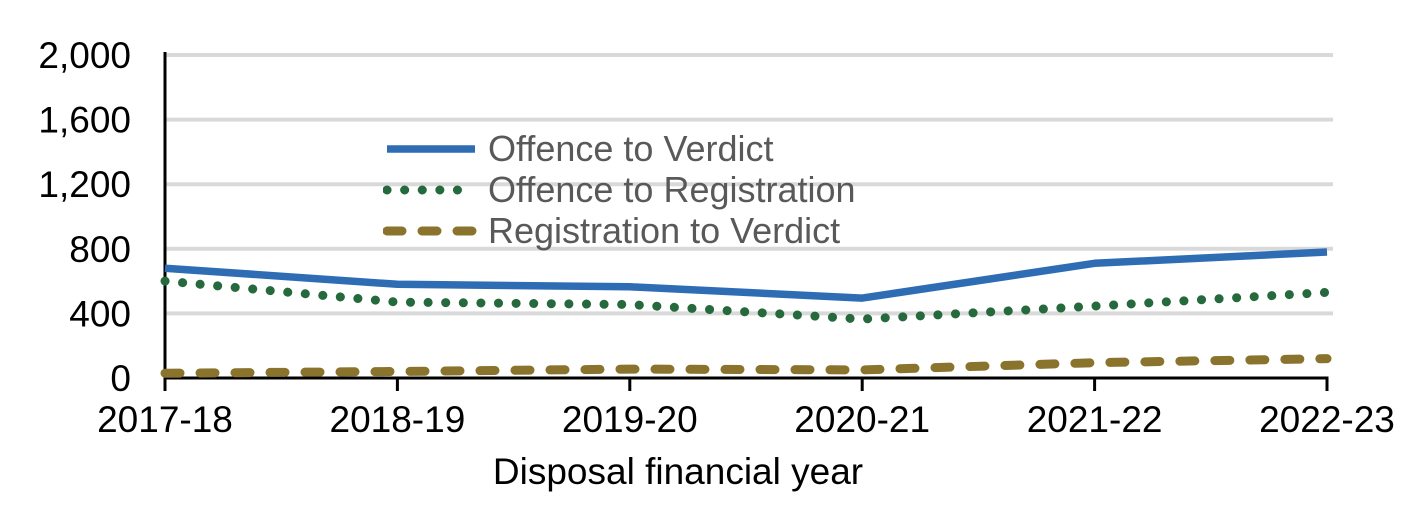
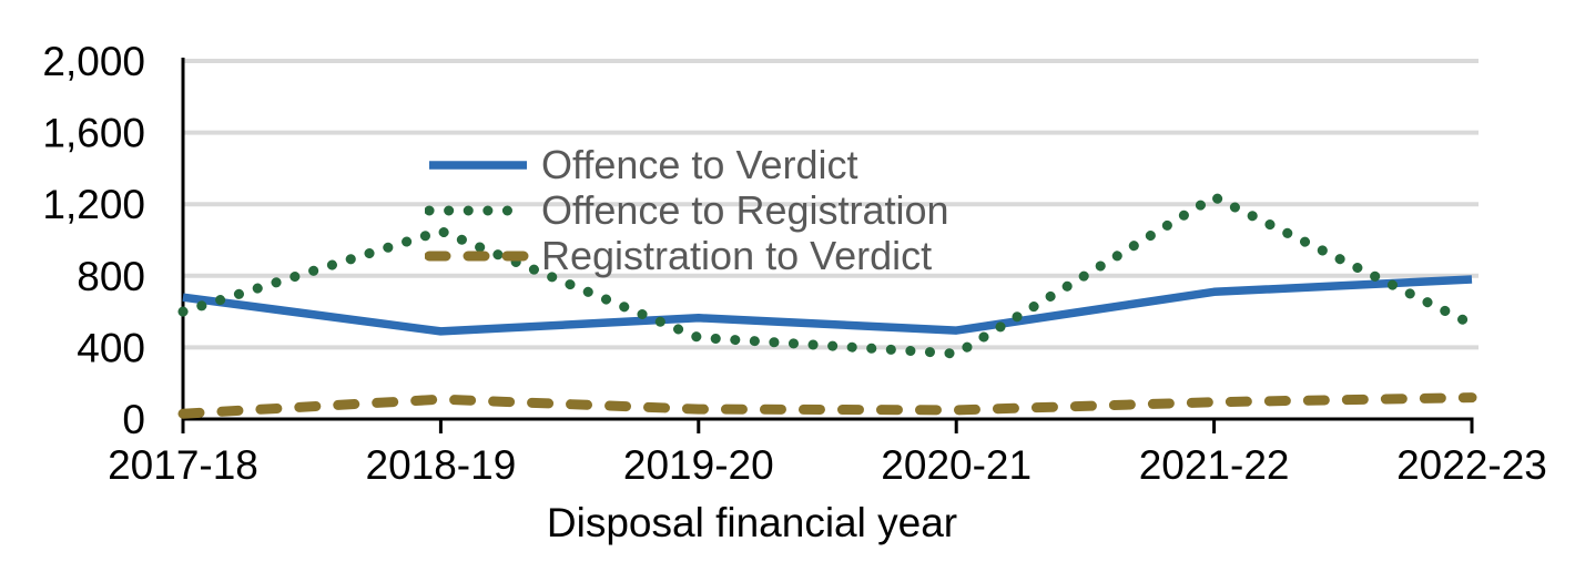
Offence to Verdict/2018-19: 580 -> 490
Offence to Registration/2018-19: 470 -> 1050
Registration to Verdict/2018-19: 40 -> 110
Offence to Registration/2021-22: 440 -> 1240
